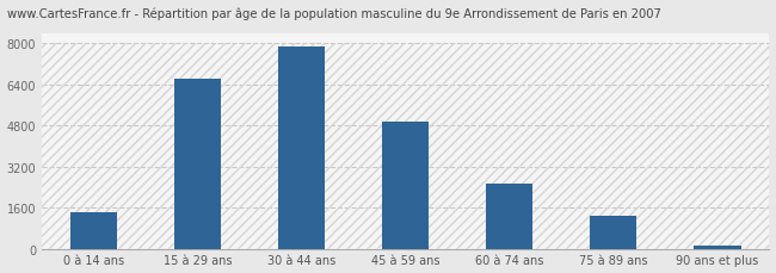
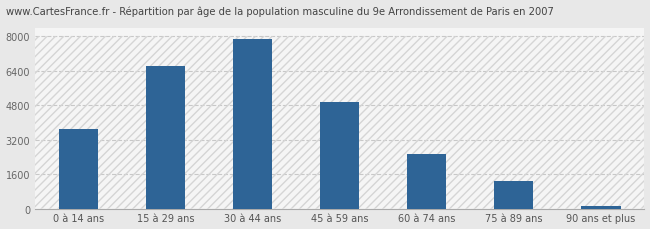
0 à 14 ans: 1400 -> 3700
